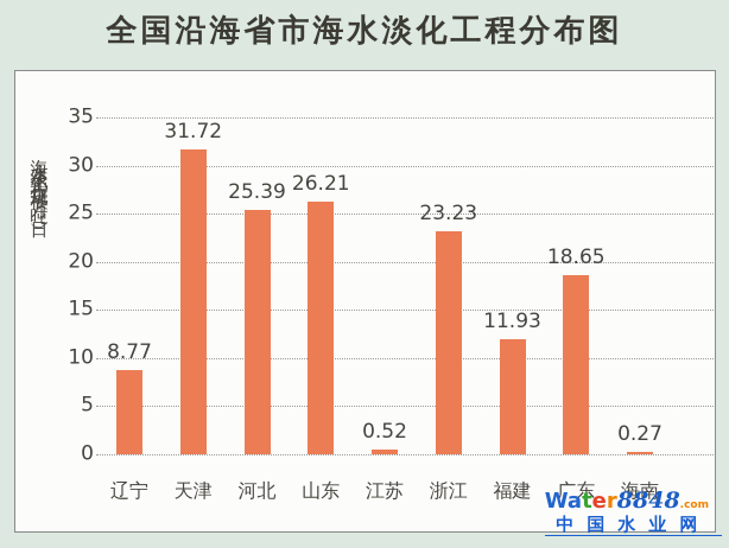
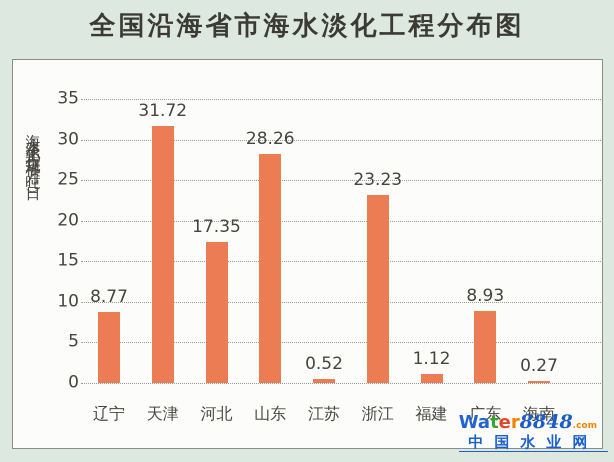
河北: 25.39 -> 17.35
山东: 26.21 -> 28.26
福建: 11.93 -> 1.12
广东: 18.65 -> 8.93
